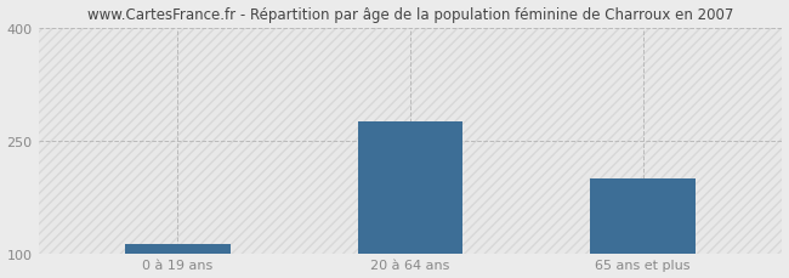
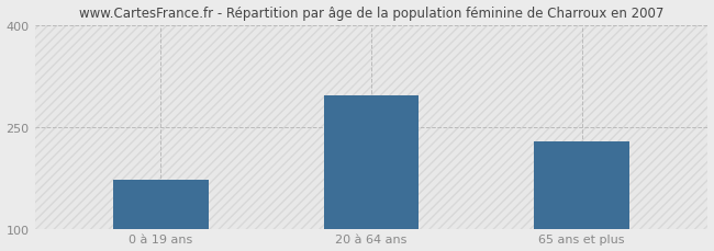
0 à 19 ans: 112 -> 172
20 à 64 ans: 275 -> 296
65 ans et plus: 200 -> 228
